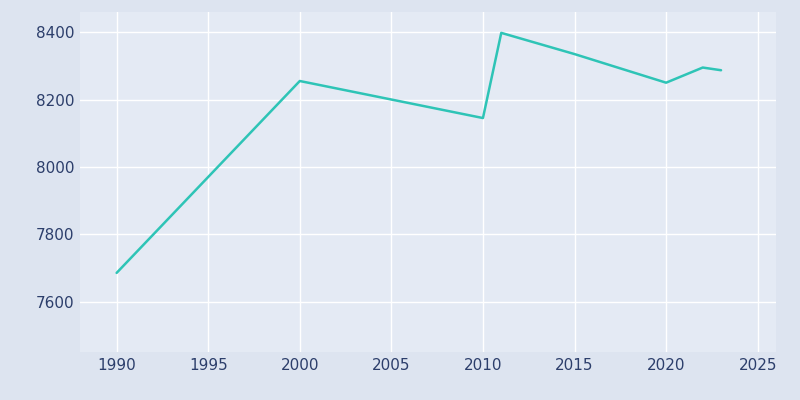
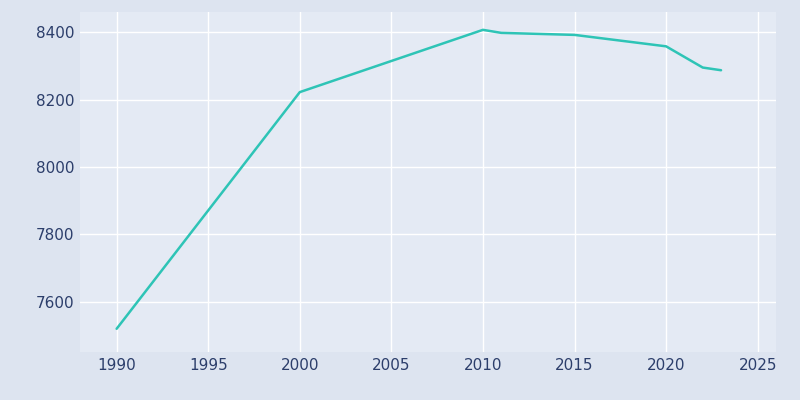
1990: 7685 -> 7519
2000: 8255 -> 8222
2010: 8145 -> 8407
2015: 8335 -> 8392
2020: 8250 -> 8358
